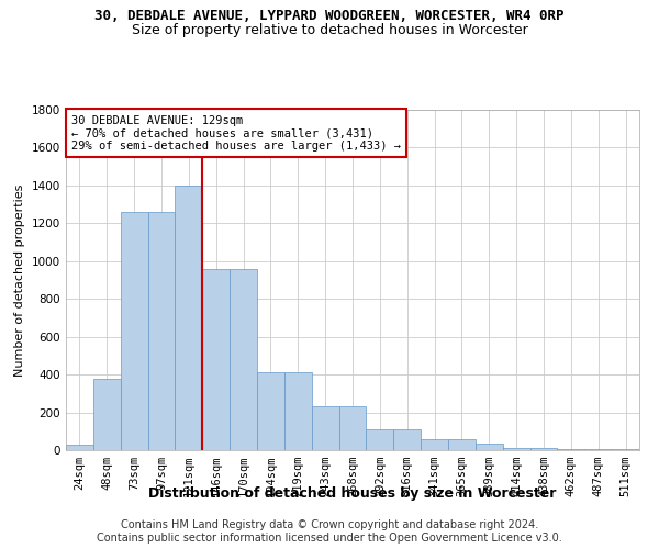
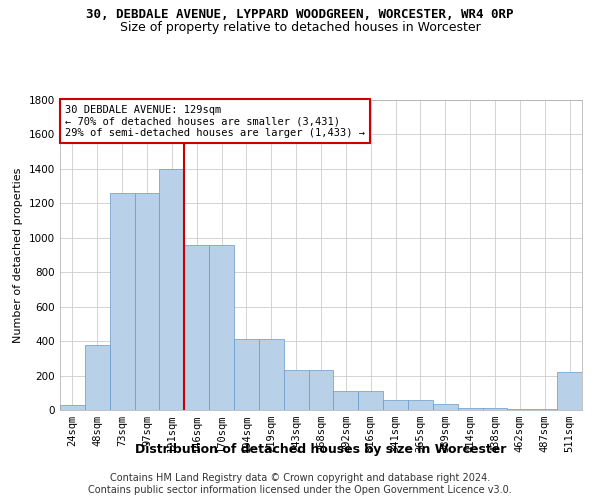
511sqm: 0 -> 220
